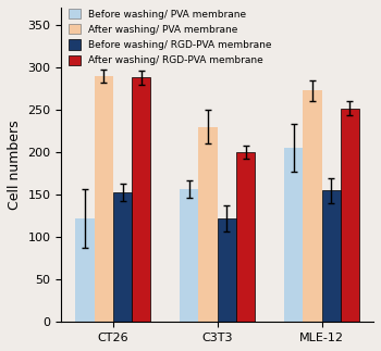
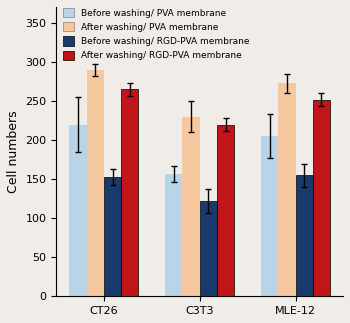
Before washing/ PVA membrane/CT26: 122 -> 220
After washing/ RGD-PVA membrane/CT26: 288 -> 265
After washing/ RGD-PVA membrane/C3T3: 200 -> 220
